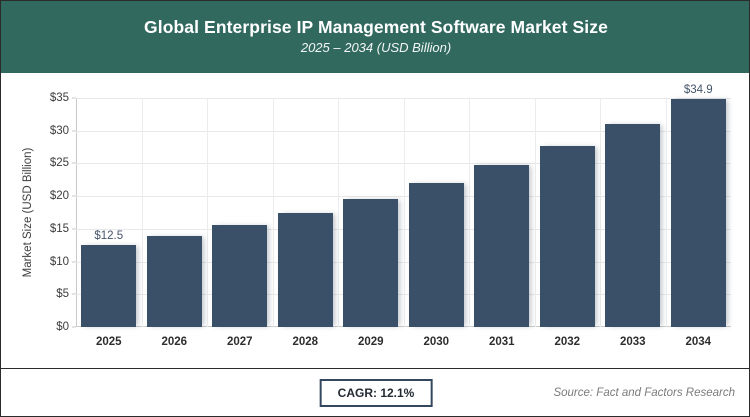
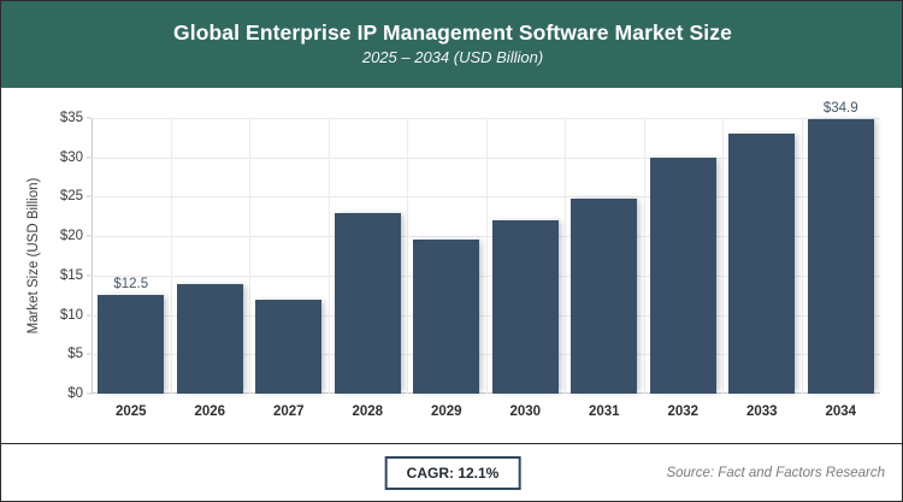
2027: $16 -> $12
2028: $18 -> $23
2032: $28 -> $30
2033: $31 -> $33
